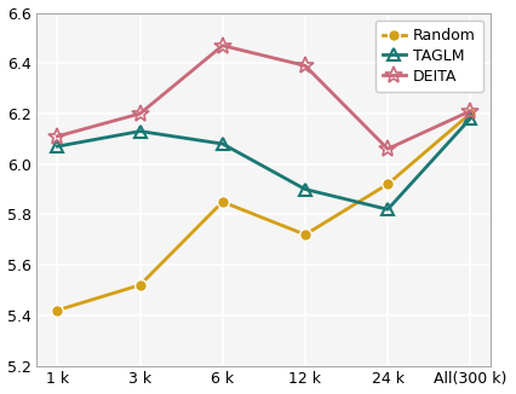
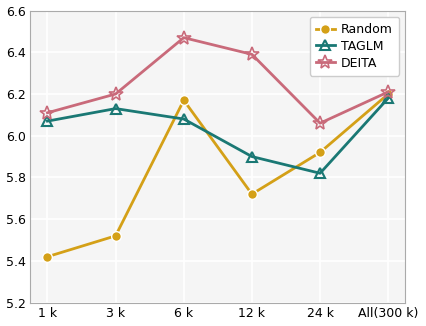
Random/6 k: 5.85 -> 6.17
